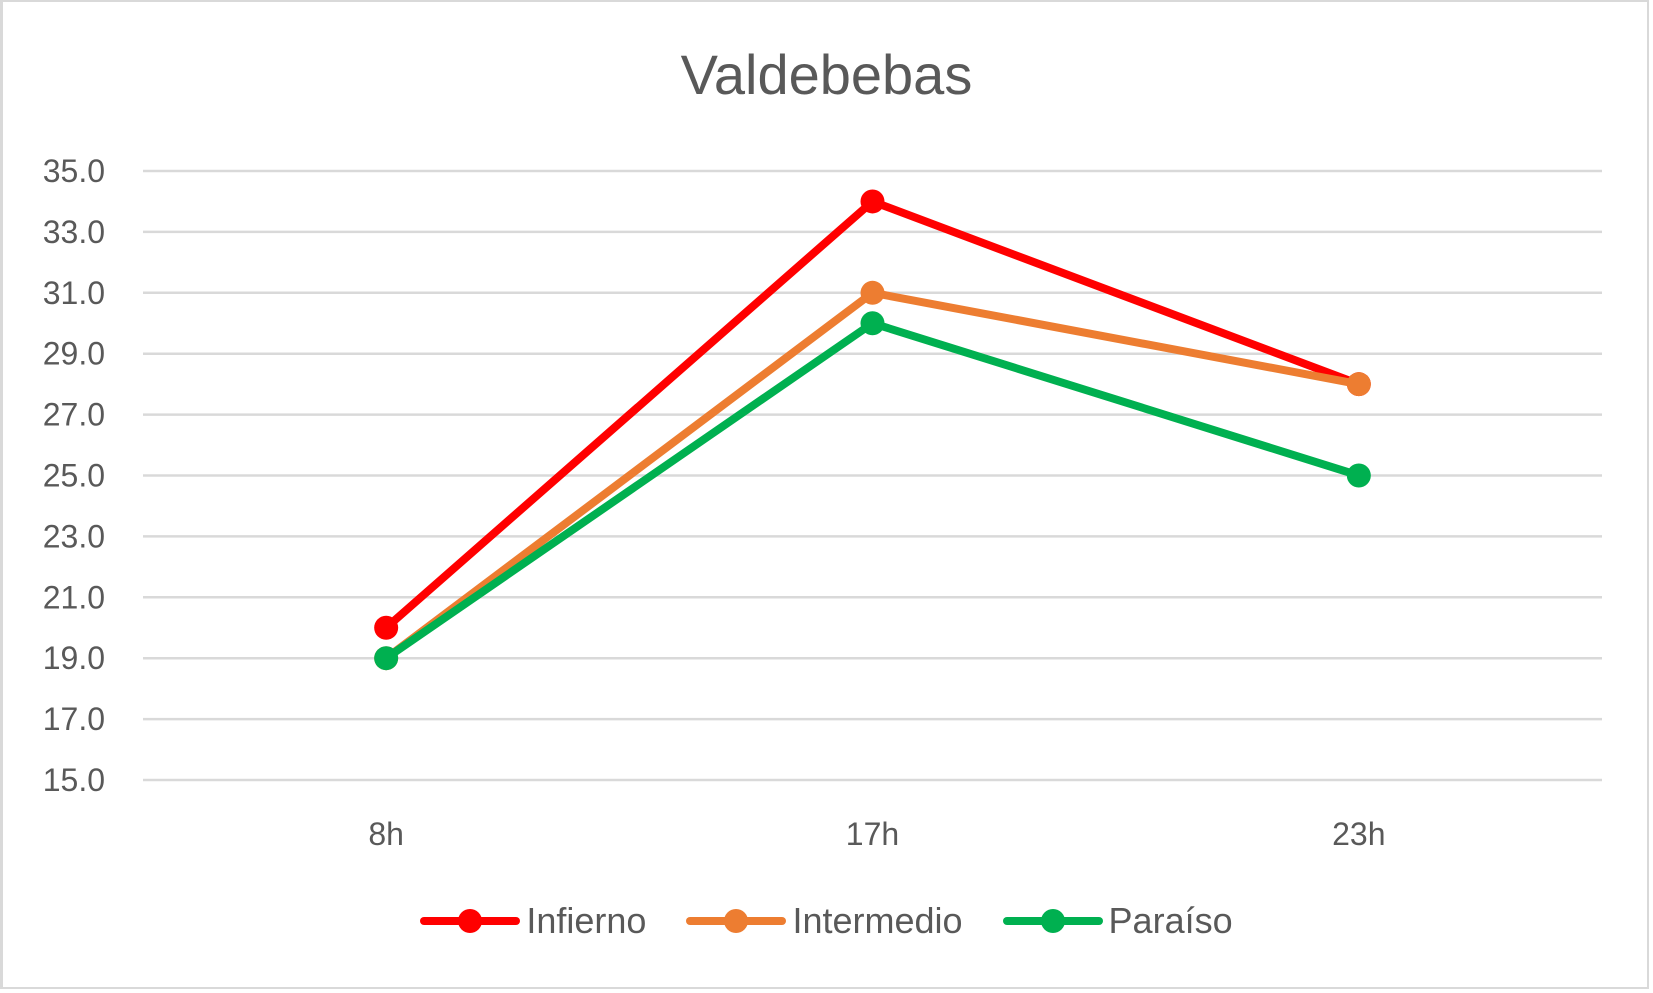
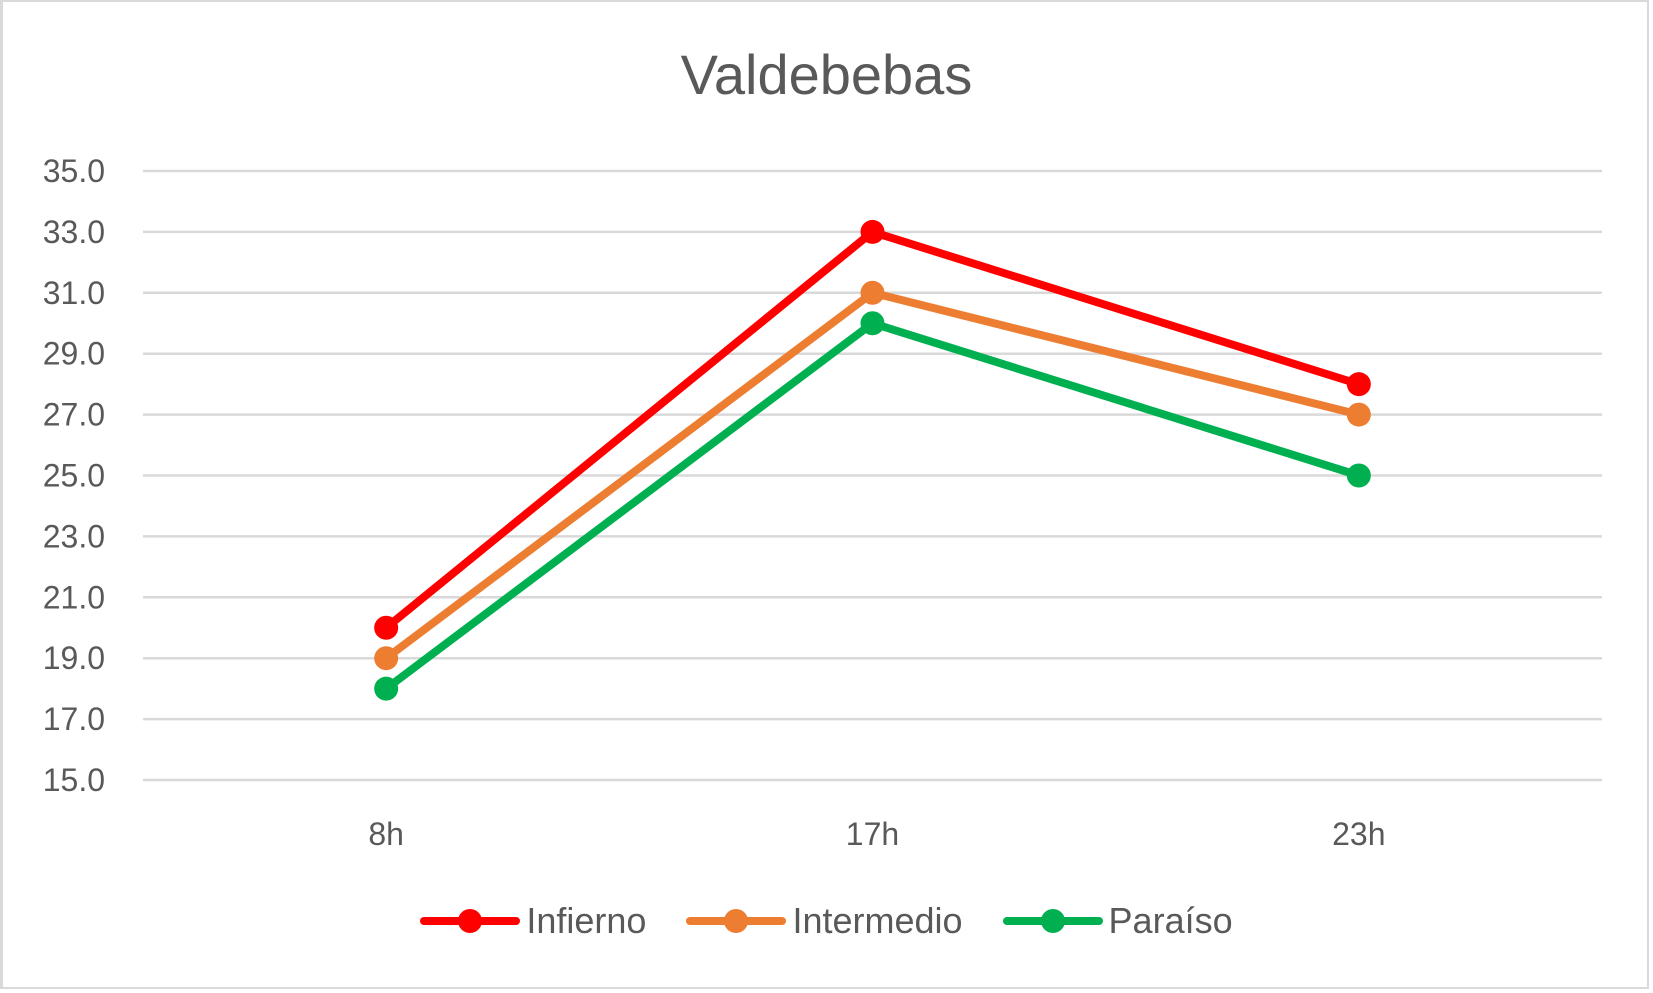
Paraíso/8h: 19 -> 18
Infierno/17h: 34 -> 33
Intermedio/23h: 28 -> 27
